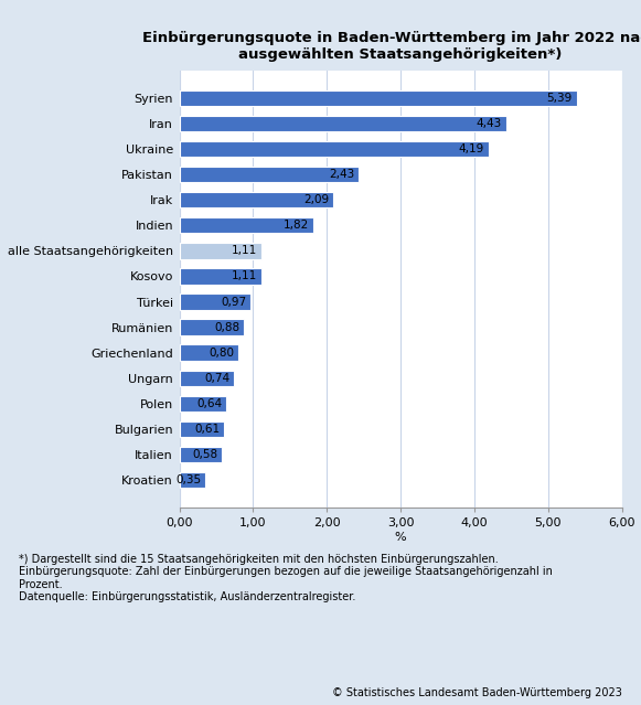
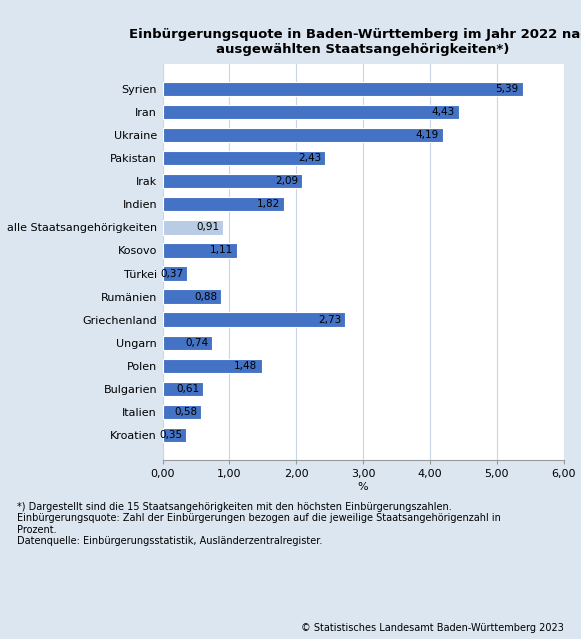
alle Staatsangehörigkeiten: 1,11 -> 0,91
Türkei: 0,97 -> 0,37
Griechenland: 0,80 -> 2,73
Polen: 0,64 -> 1,48
